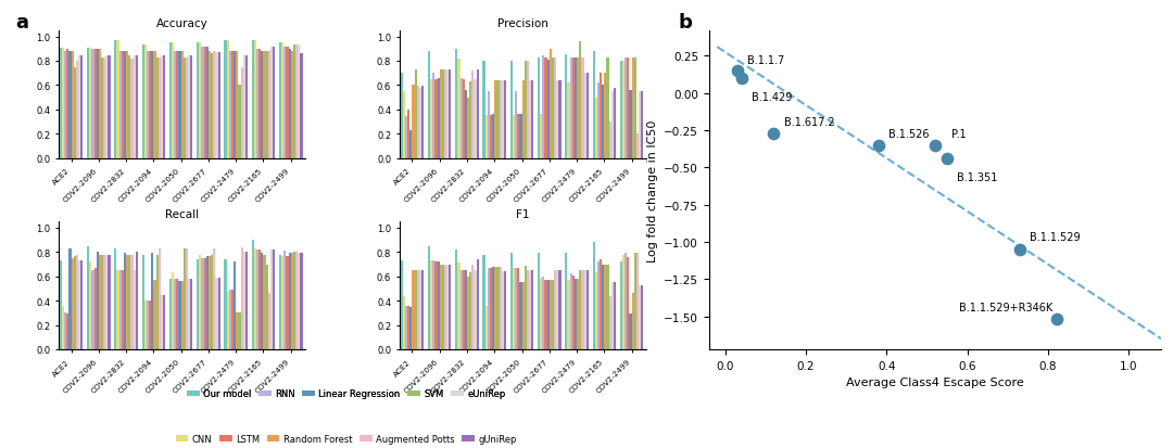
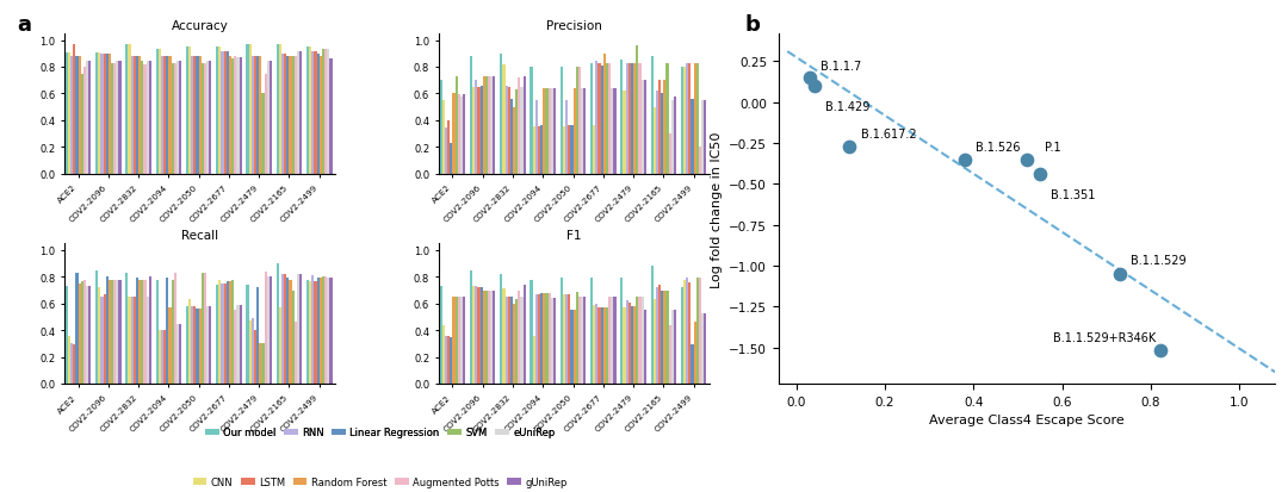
Accuracy/LSTM/ACE2: 0.90 -> 0.97
Recall/Augmented Potts/COV2-2677: 0.83 -> 0.55
Recall/LSTM/COV2-2479: 0.49 -> 0.40
Recall/CNN/COV2-2165: 0.83 -> 0.57
F1/gUniRep/COV2-2479: 0.65 -> 0.55
